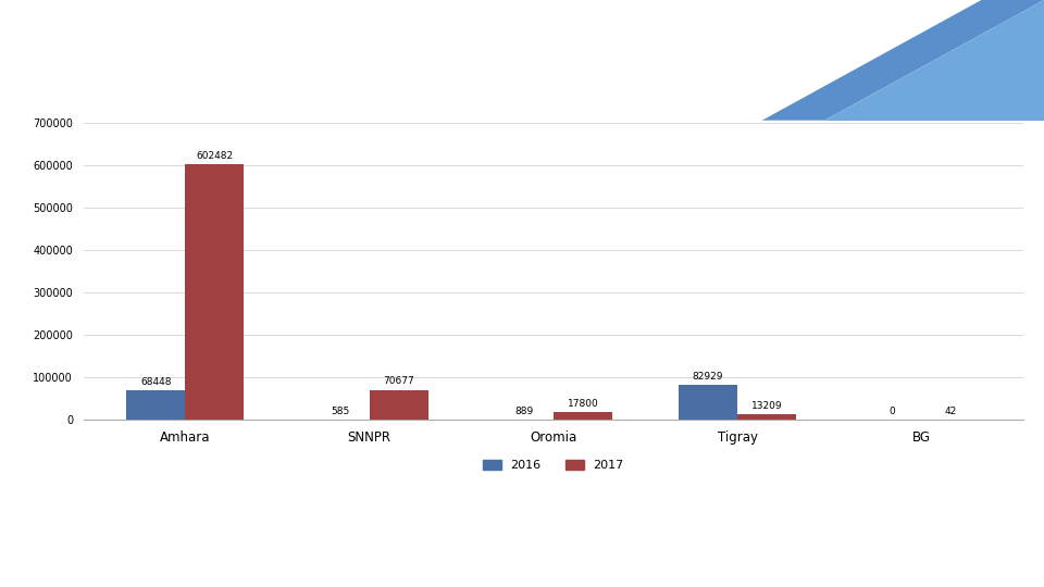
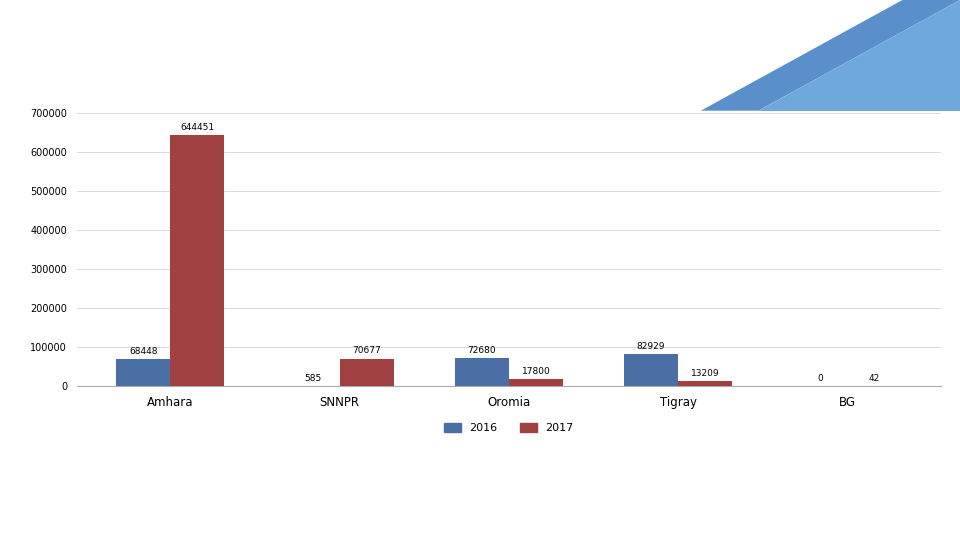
2017/Amhara: 602482 -> 644451
2016/Oromia: 889 -> 72680
